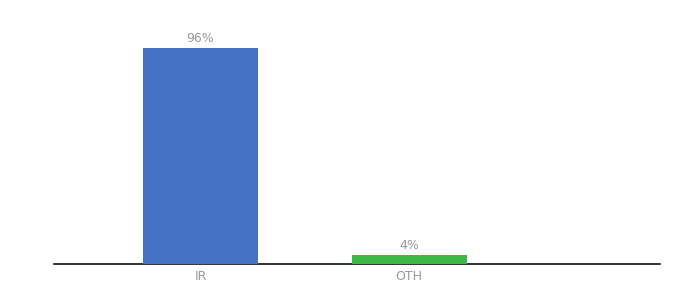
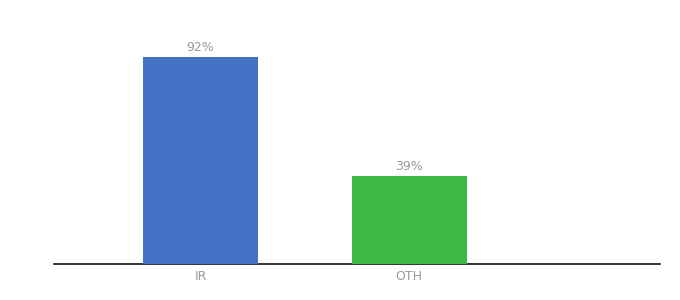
IR: 96% -> 92%
OTH: 4% -> 39%
